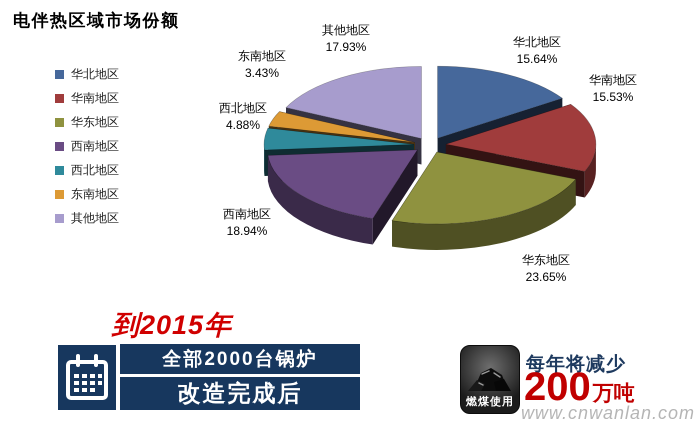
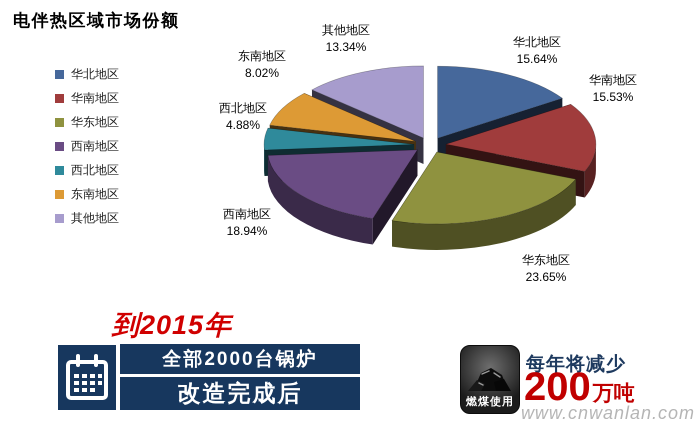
东南地区: 3.43% -> 8.02%
其他地区: 17.93% -> 13.34%
